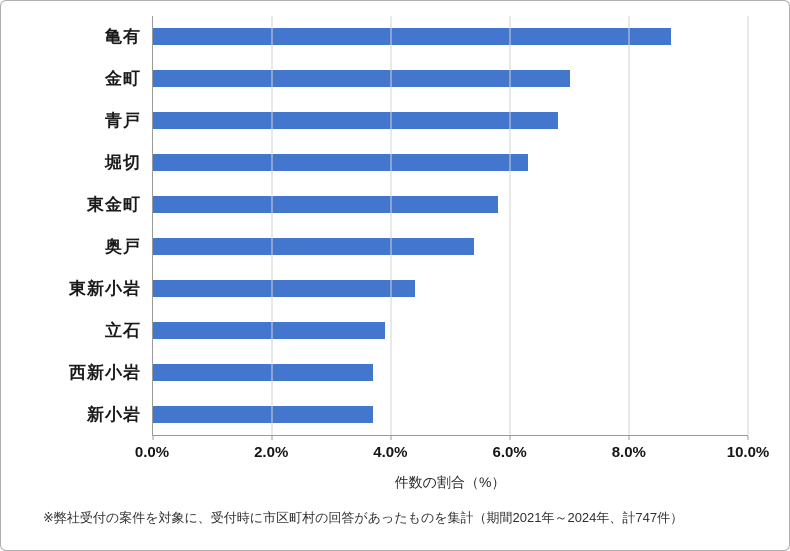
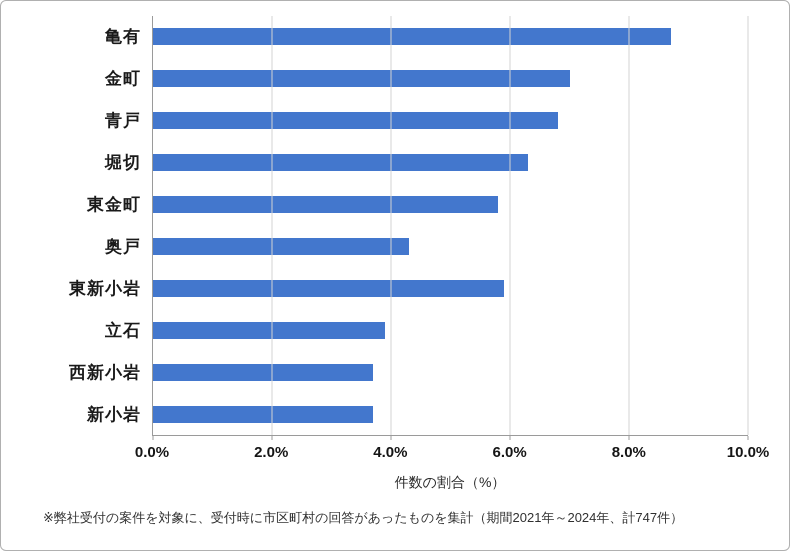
奥戸: 5.4% -> 4.3%
東新小岩: 4.4% -> 5.9%
